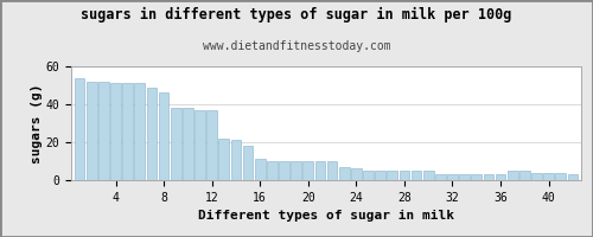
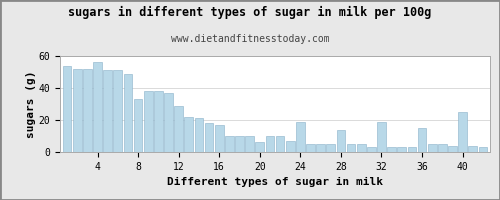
4: 51 -> 56
8: 46 -> 33
12: 37 -> 29
16: 11 -> 17
20: 10 -> 6
24: 6 -> 19
28: 5 -> 14
32: 3 -> 19
36: 3 -> 15
40: 4 -> 25
